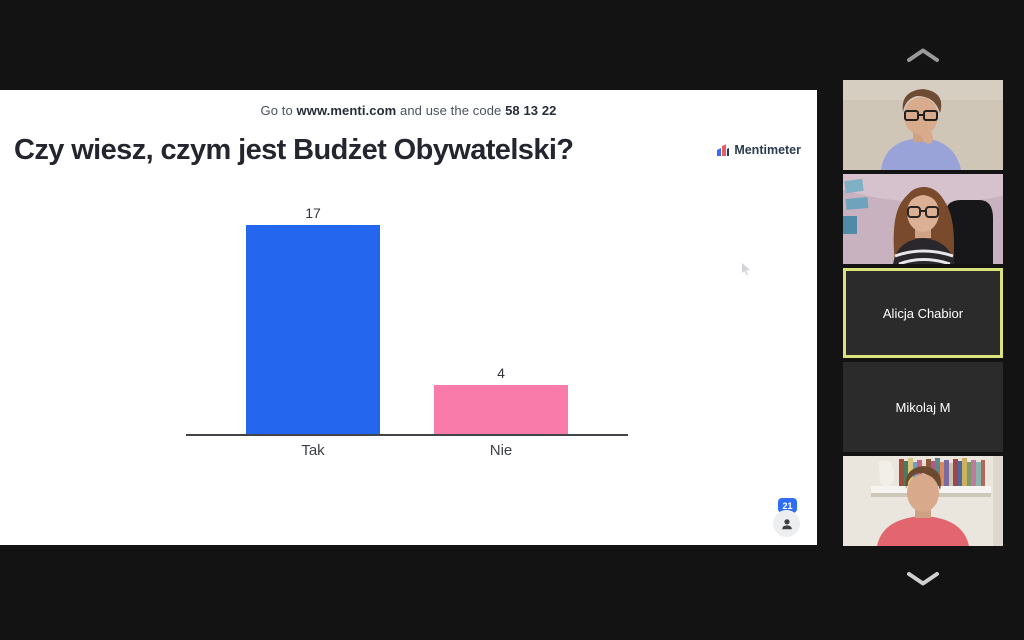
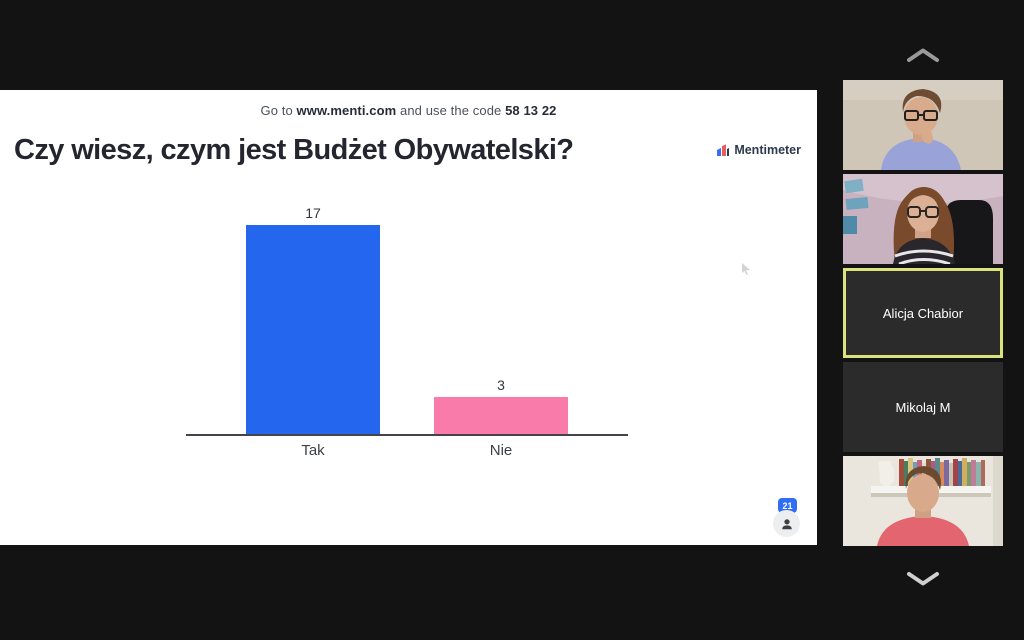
Nie: 4 -> 3
